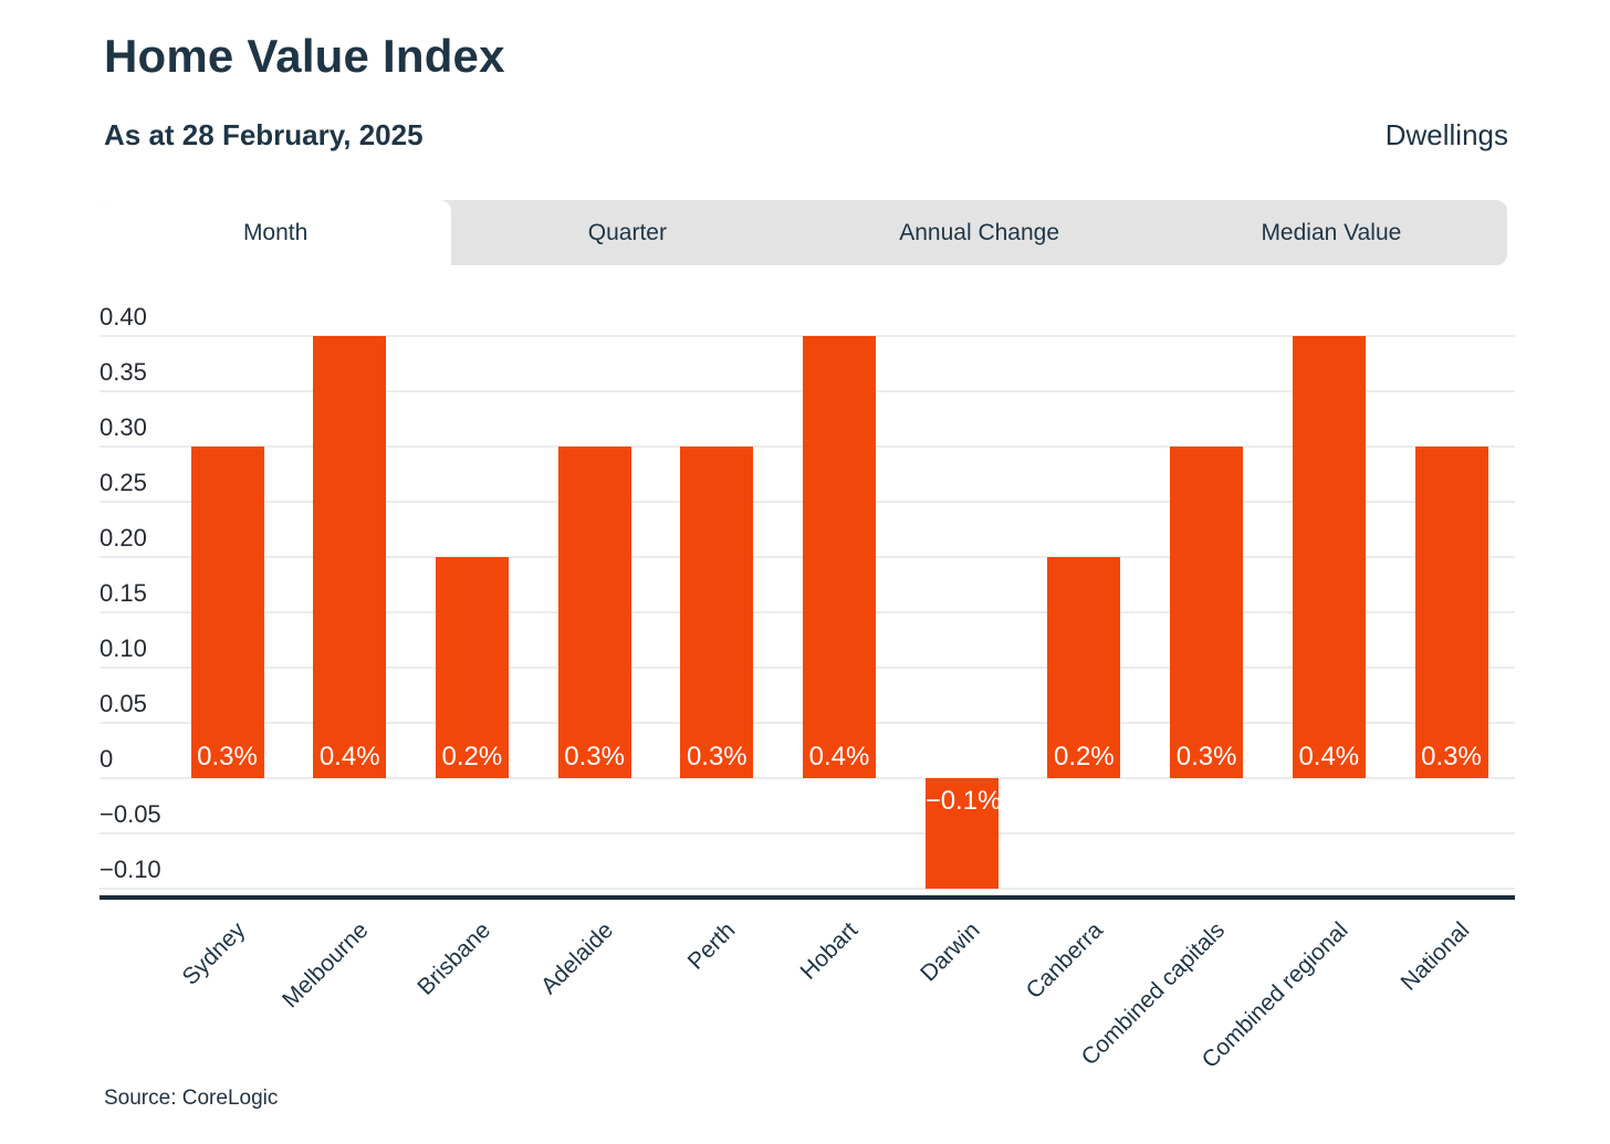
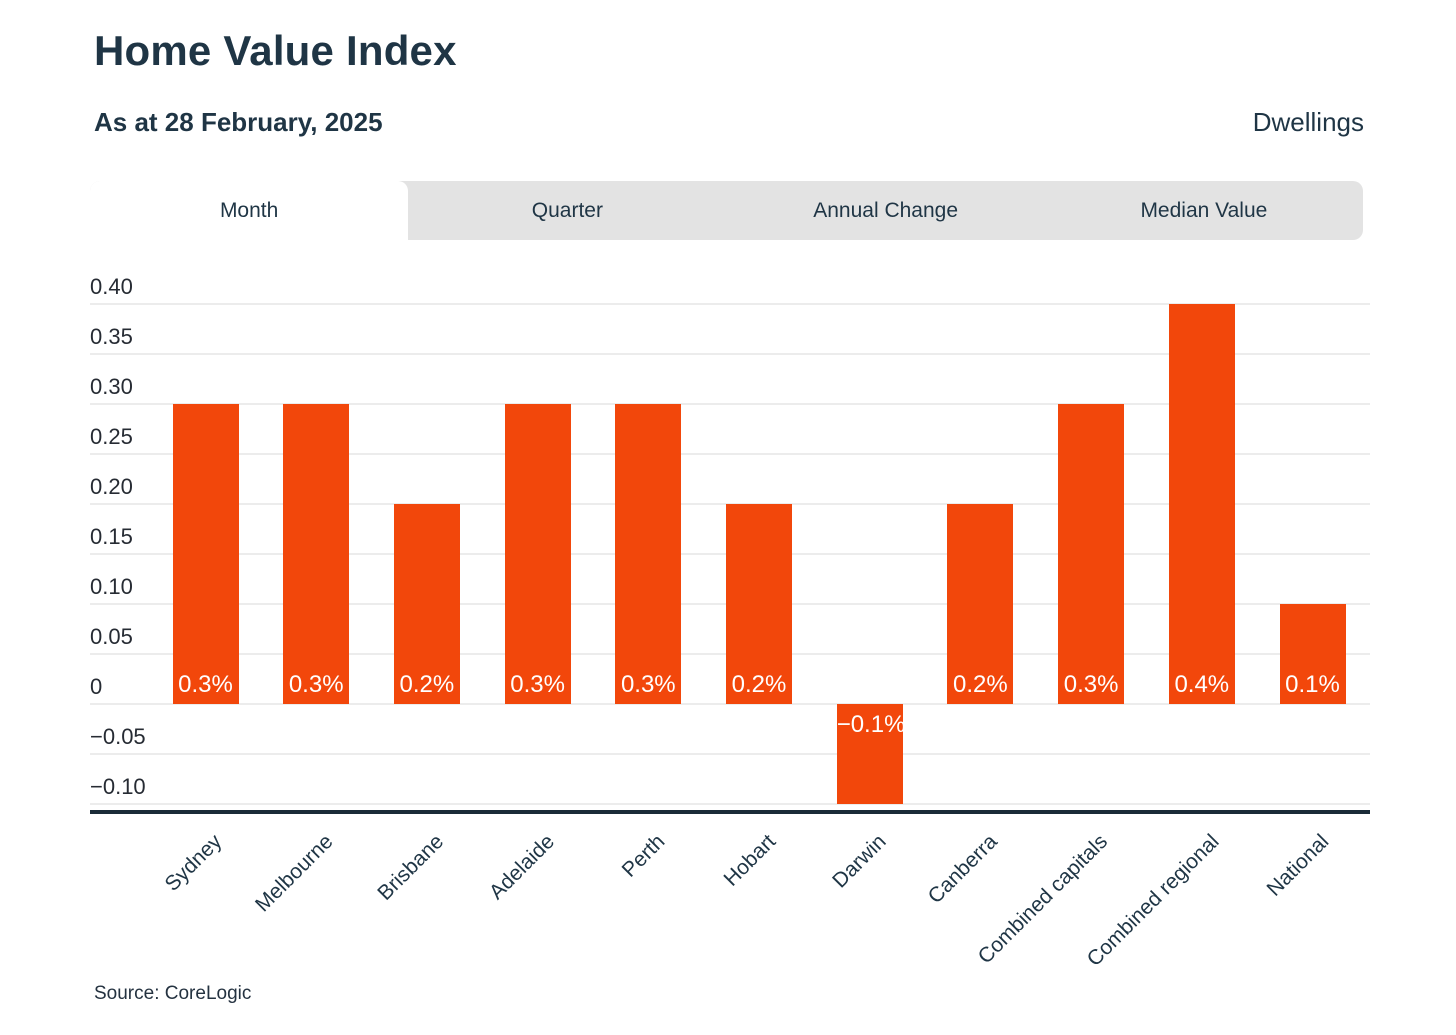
Melbourne: 0.4% -> 0.3%
Hobart: 0.4% -> 0.2%
National: 0.3% -> 0.1%
